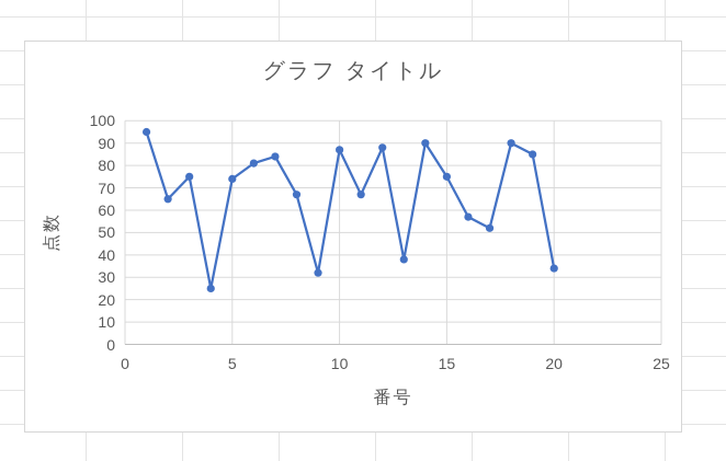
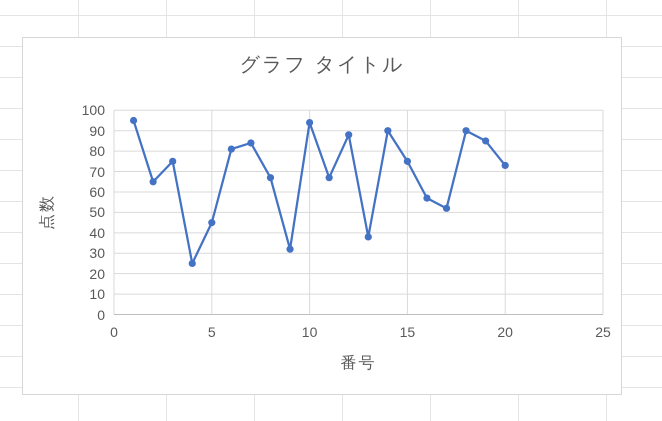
5: 74 -> 45
10: 87 -> 94
20: 34 -> 73
